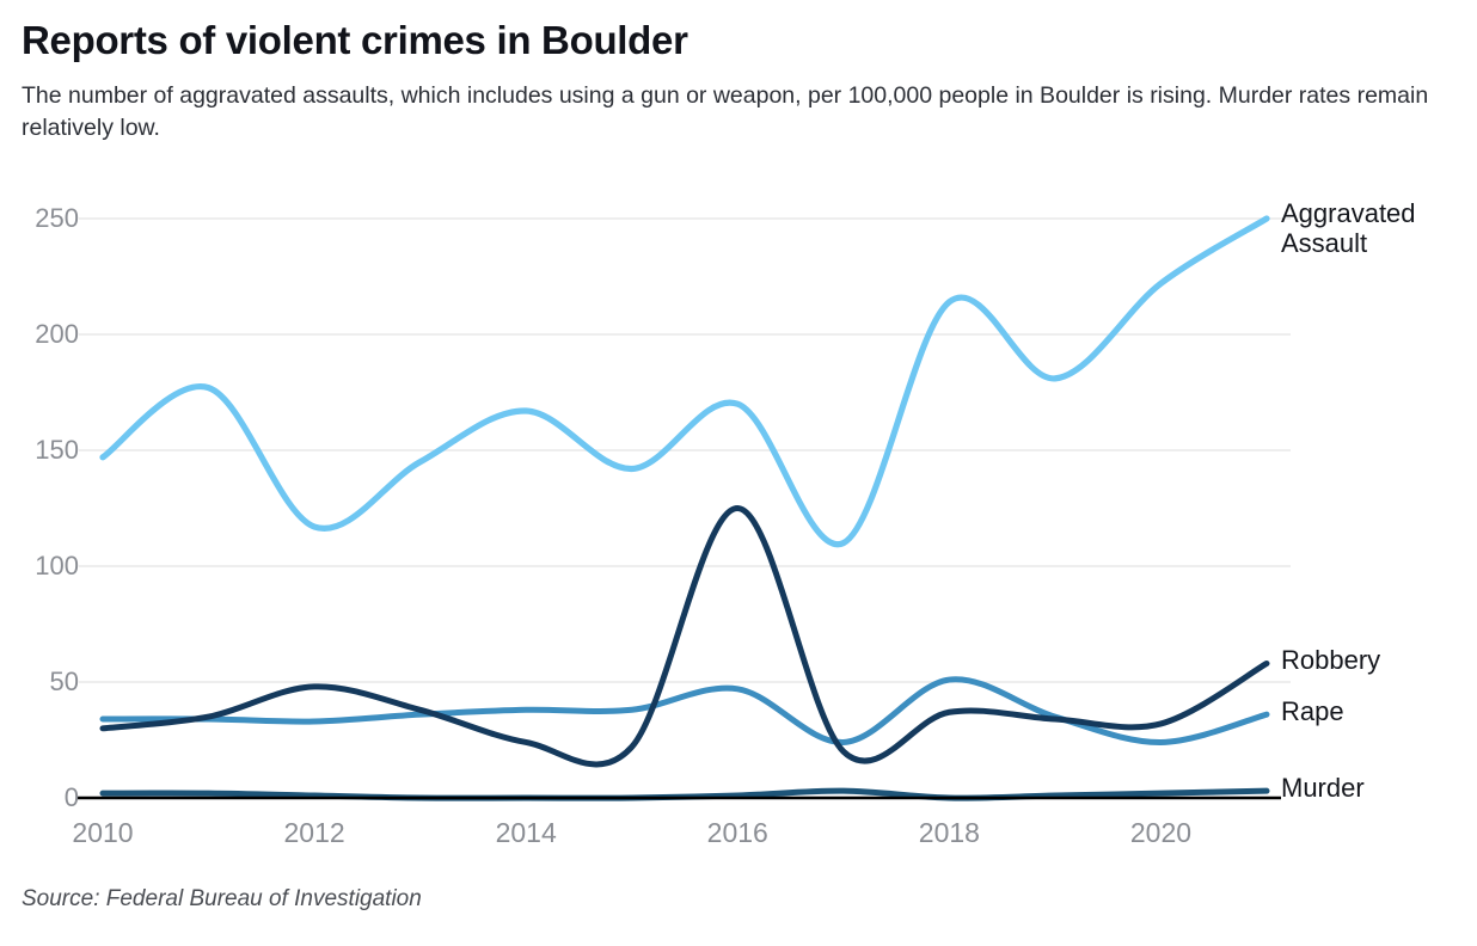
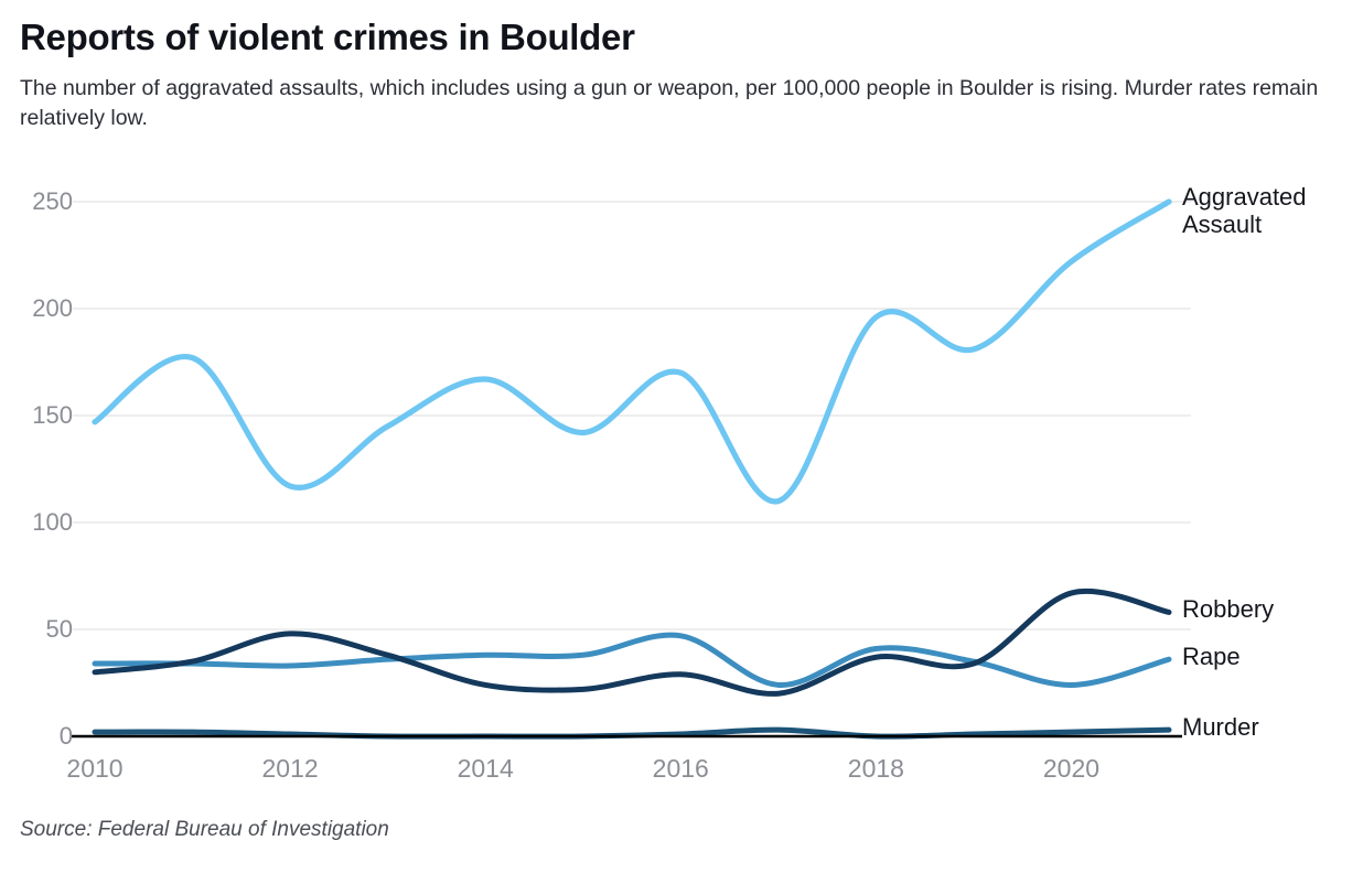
Robbery/2016: 125 -> 29
Aggravated Assault/2018: 214 -> 196
Rape/2018: 51 -> 41
Robbery/2020: 32 -> 67
